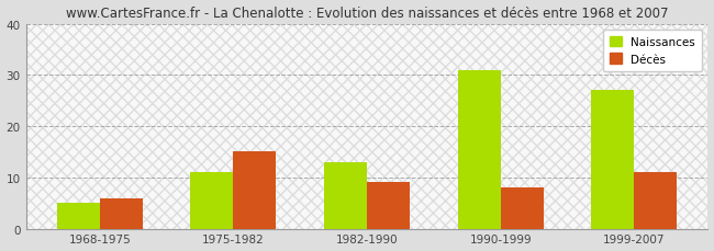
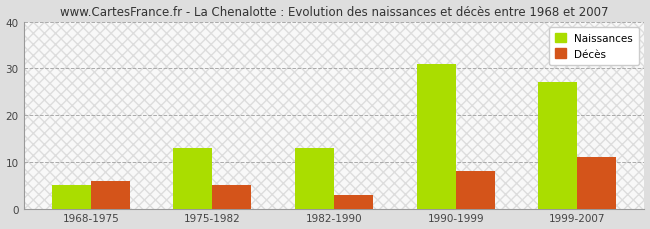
Naissances/1975-1982: 11 -> 13
Décès/1975-1982: 15 -> 5
Décès/1982-1990: 9 -> 3
